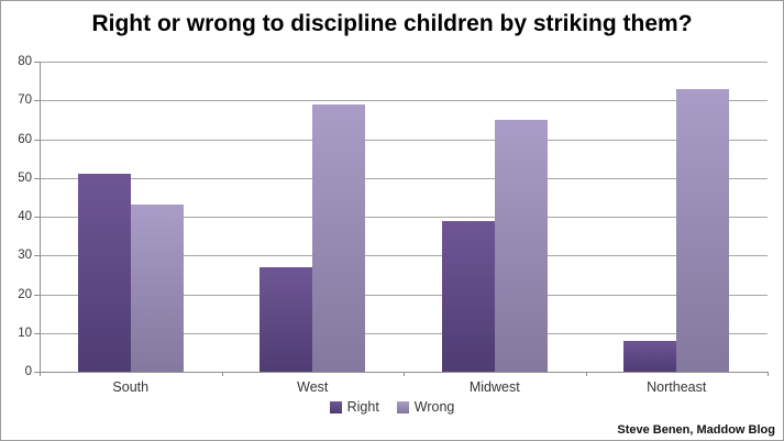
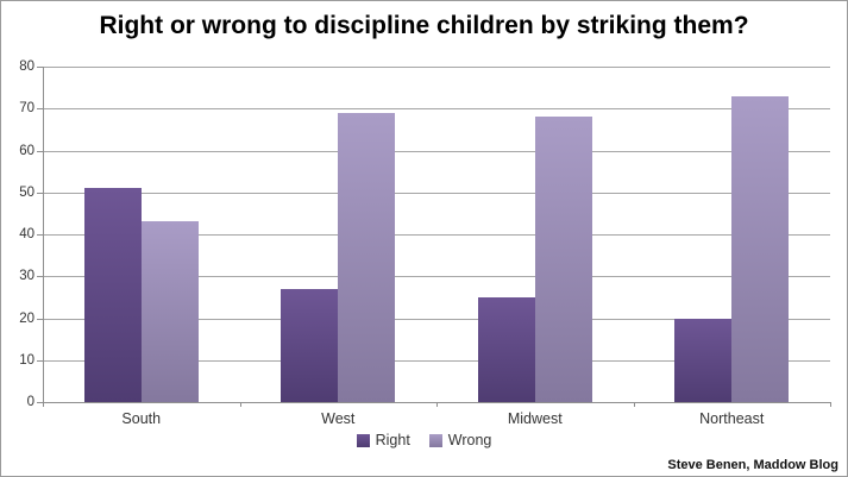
Right/Midwest: 39 -> 25
Wrong/Midwest: 65 -> 68
Right/Northeast: 8 -> 20
